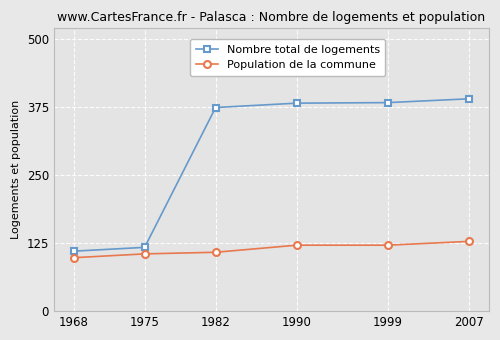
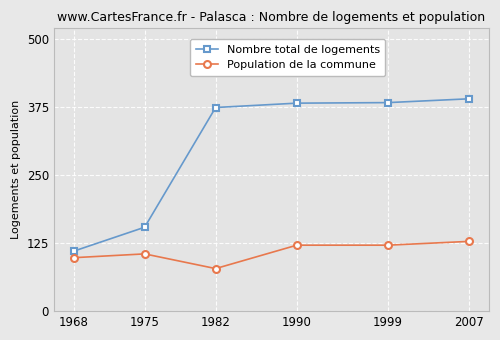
Nombre total de logements/1975: 117 -> 154
Population de la commune/1982: 108 -> 78
